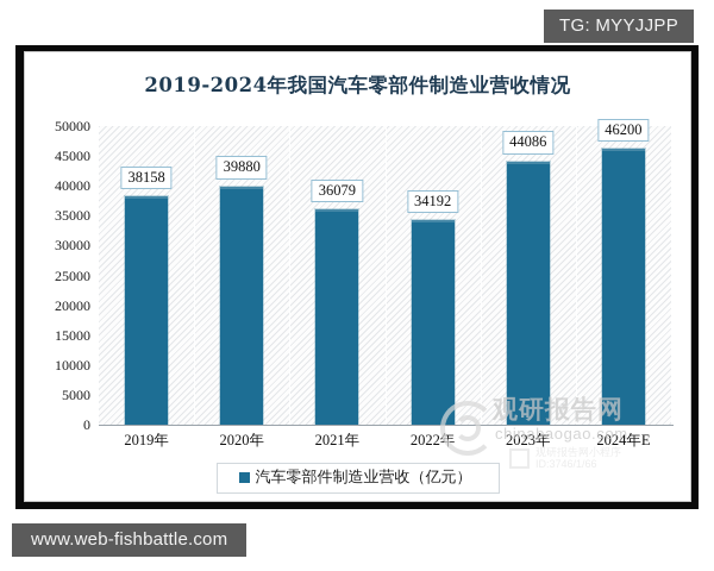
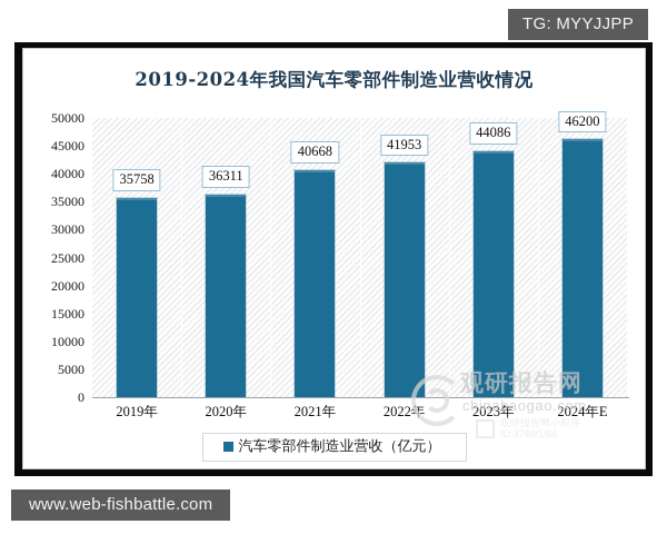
2019年: 38158 -> 35758
2020年: 39880 -> 36311
2021年: 36079 -> 40668
2022年: 34192 -> 41953
